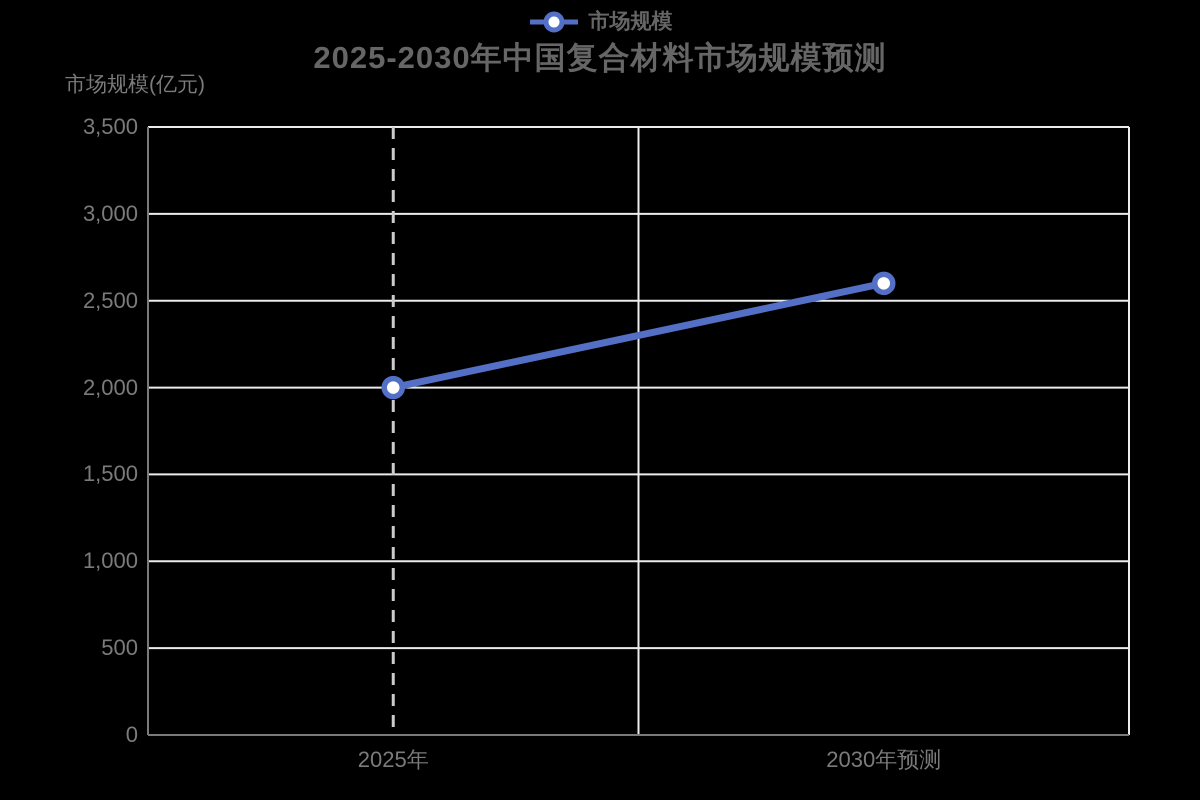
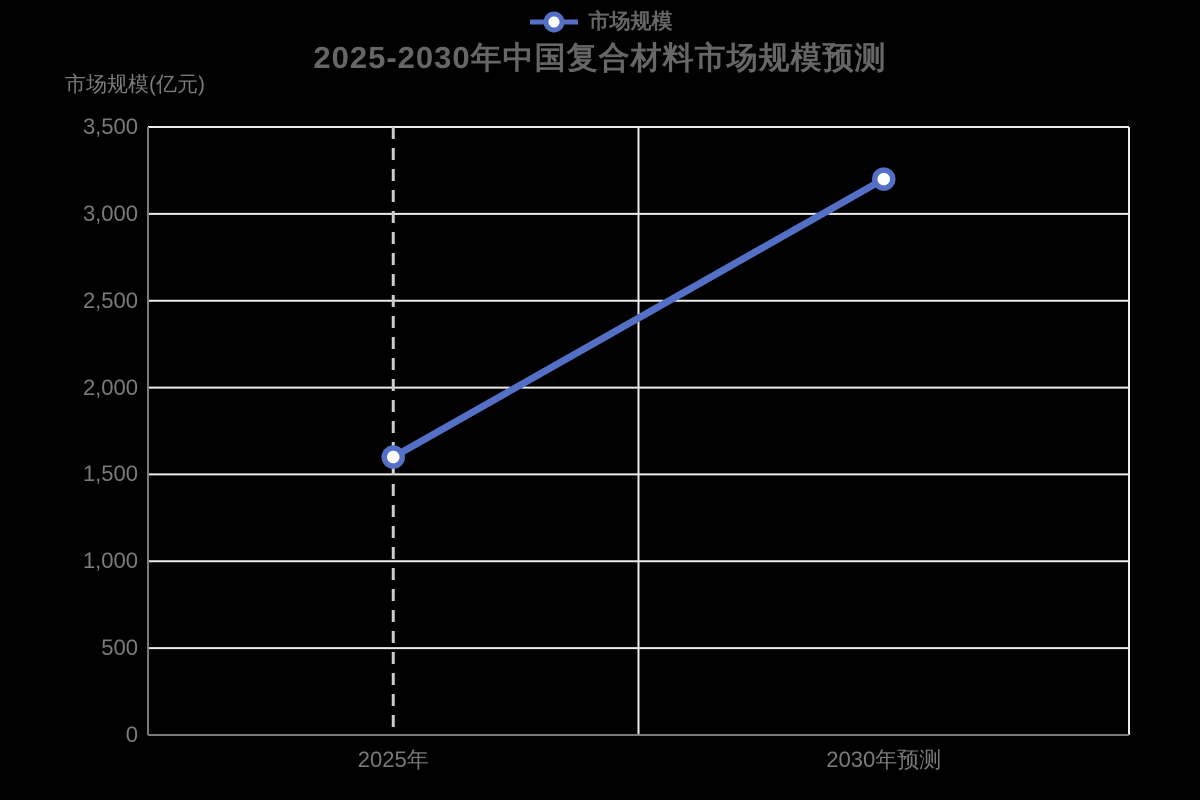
2025年: 2000 -> 1600
2030年预测: 2600 -> 3200
